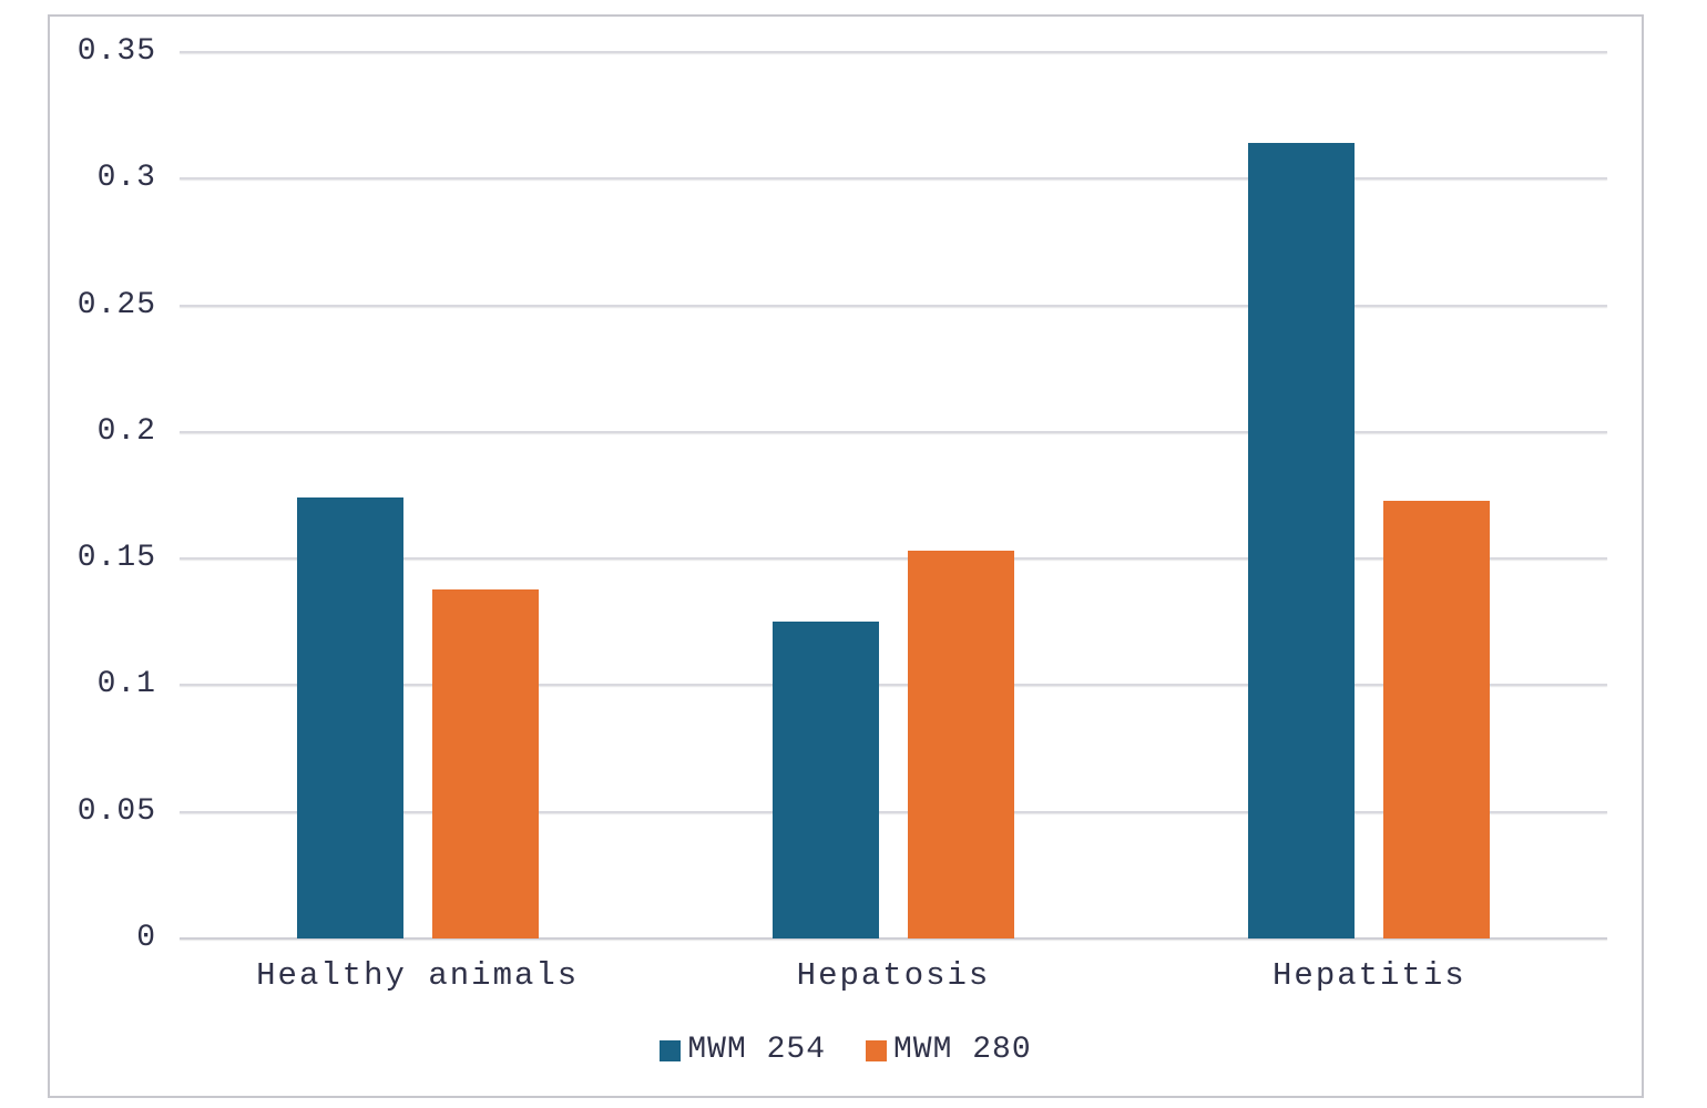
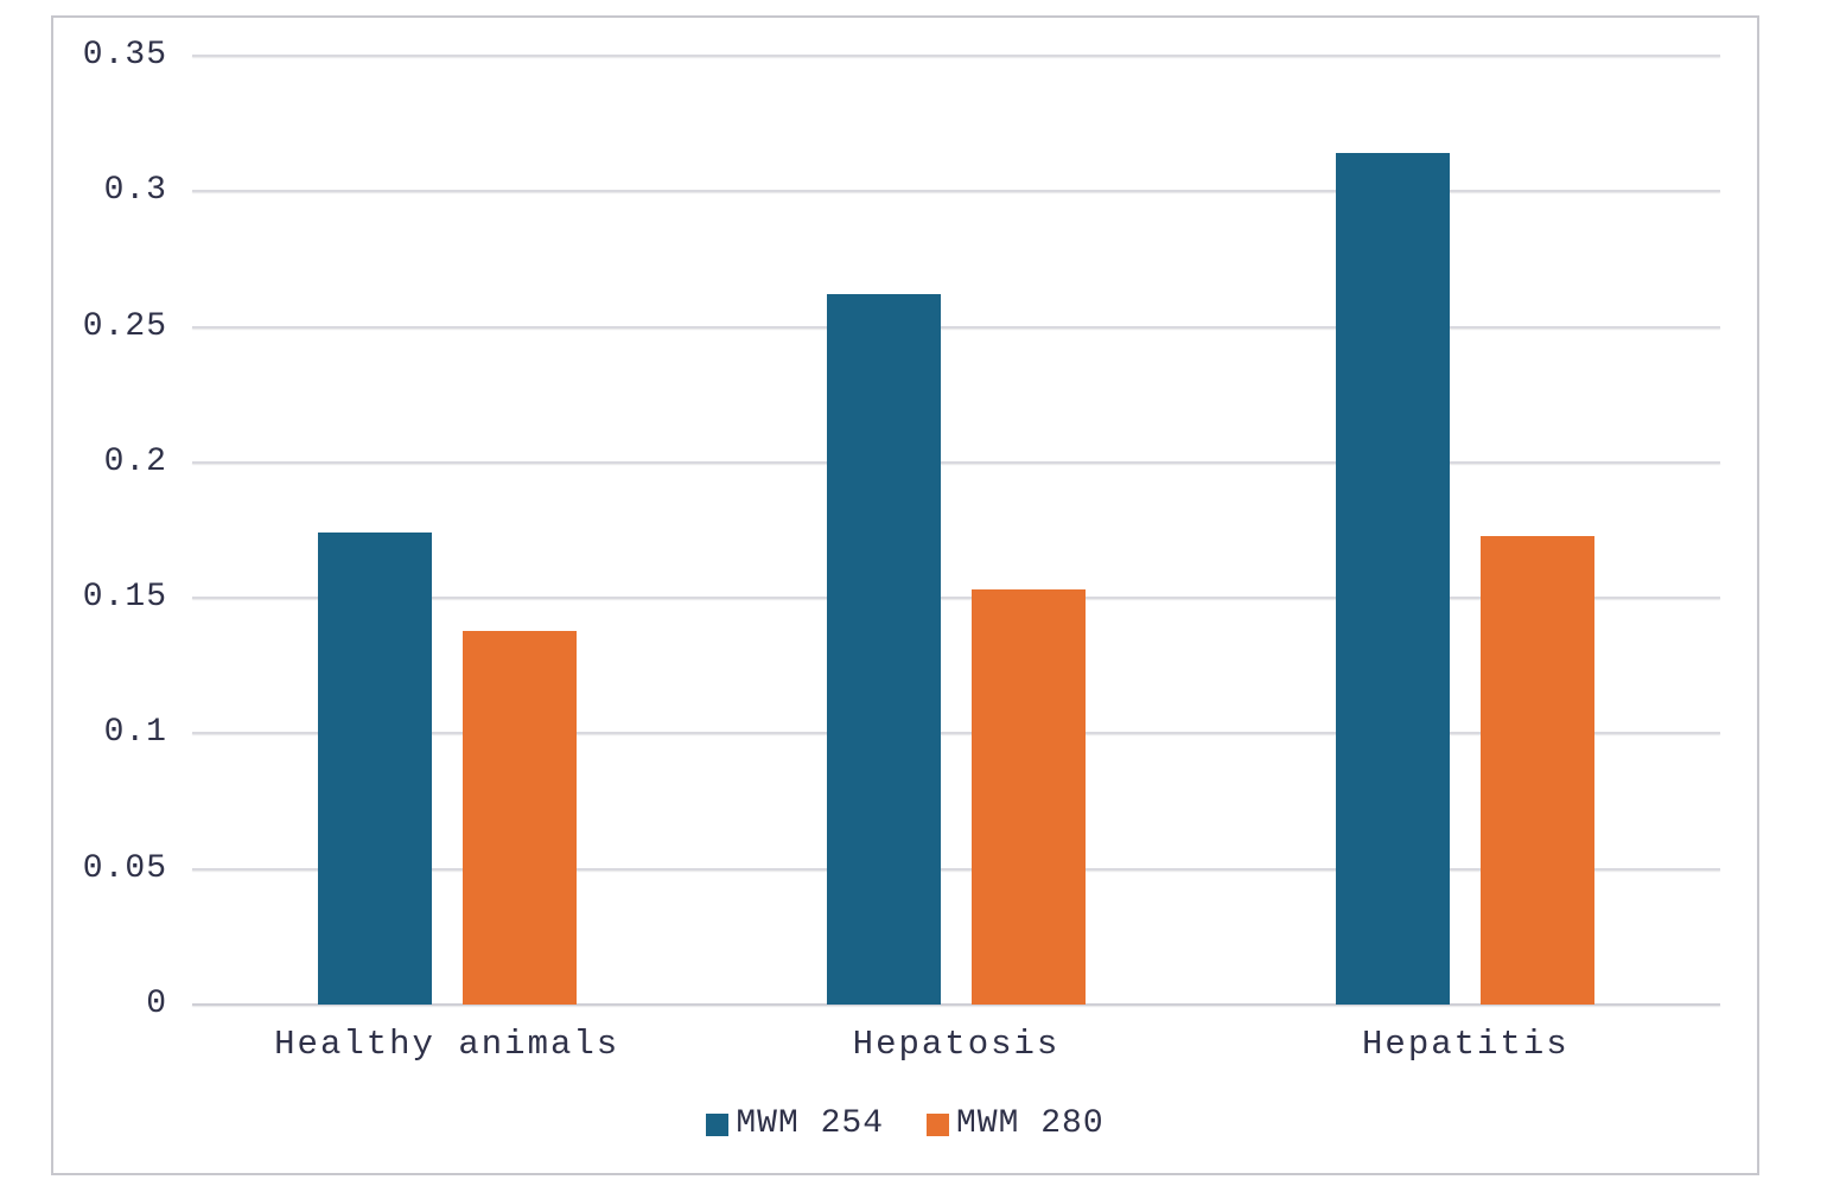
MWM 254/Hepatosis: 0.125 -> 0.262
